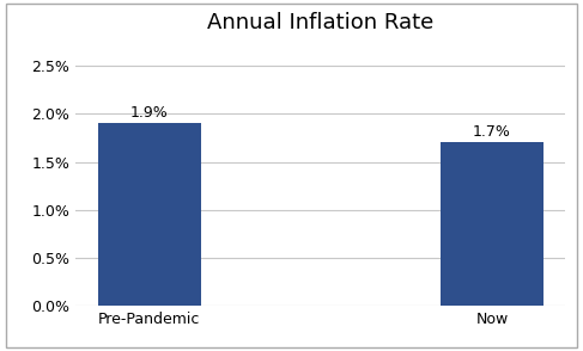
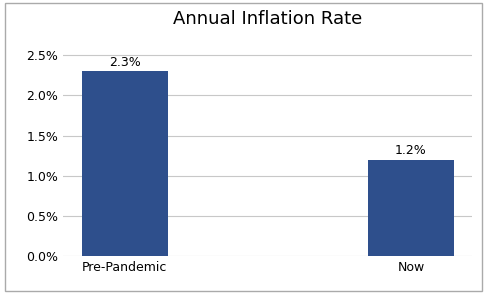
Pre-Pandemic: 1.9% -> 2.3%
Now: 1.7% -> 1.2%
